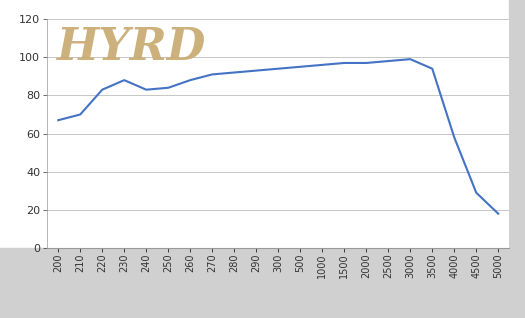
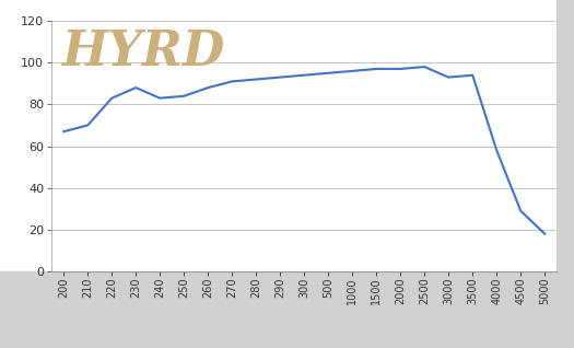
3000: 99 -> 93
